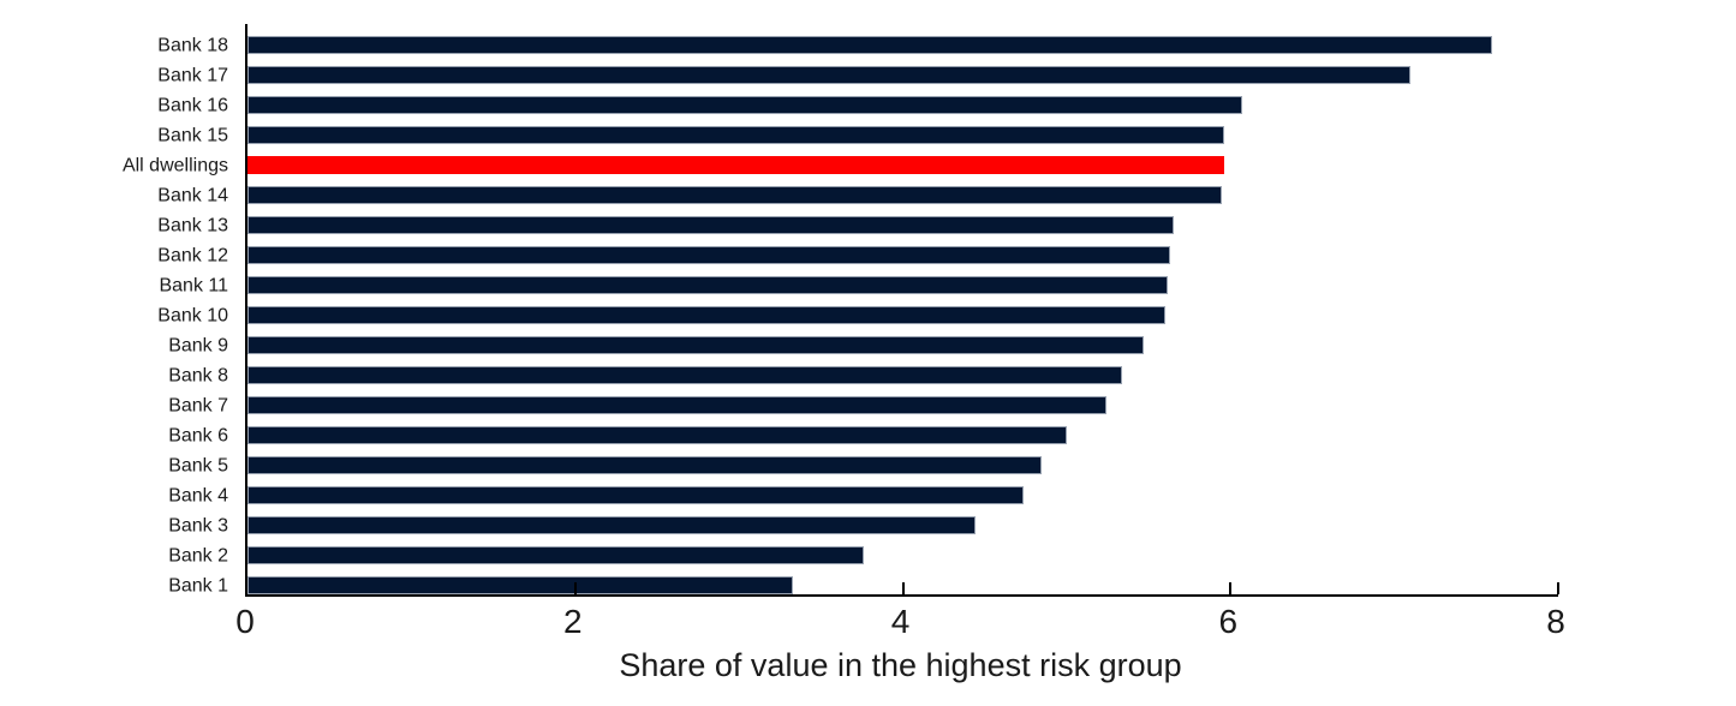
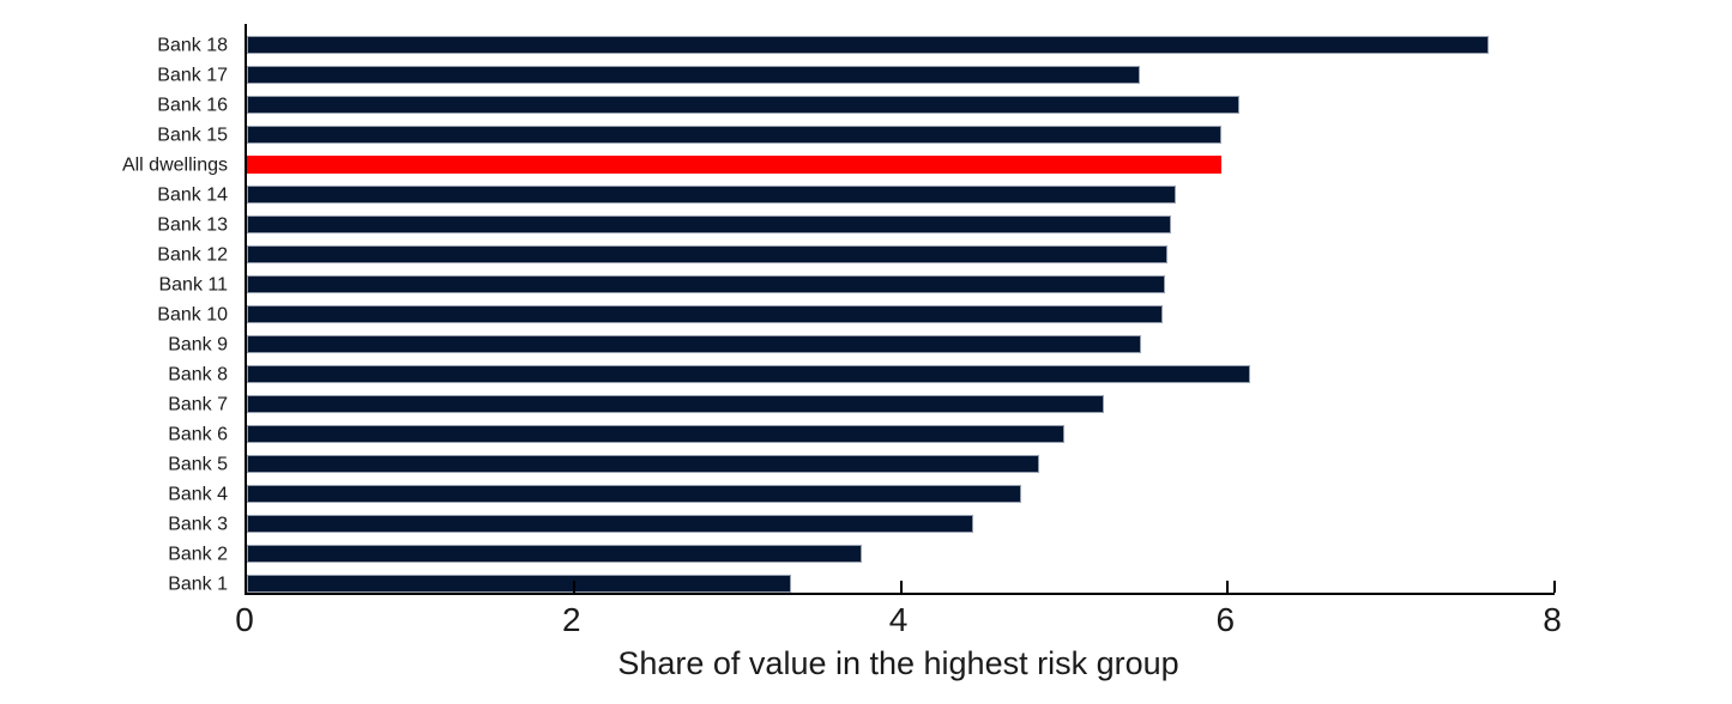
Bank 17: 7.10 -> 5.46
Bank 14: 5.95 -> 5.68
Bank 8: 5.34 -> 6.14
